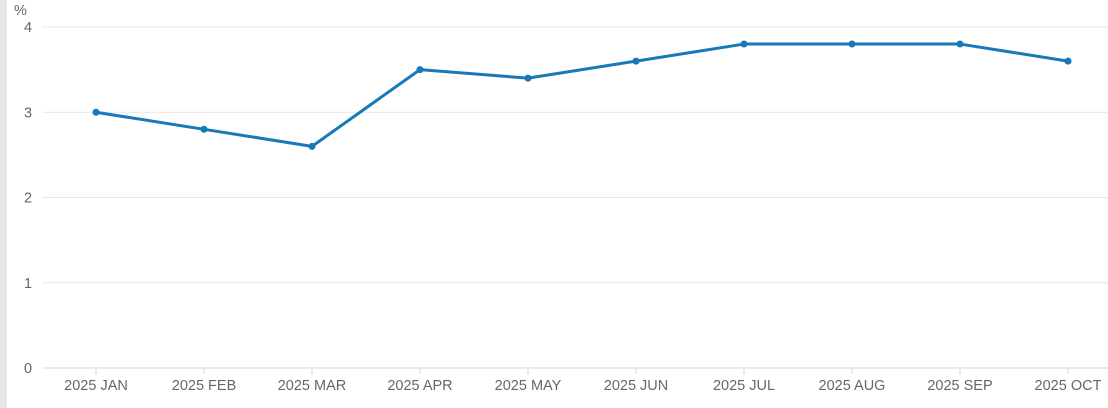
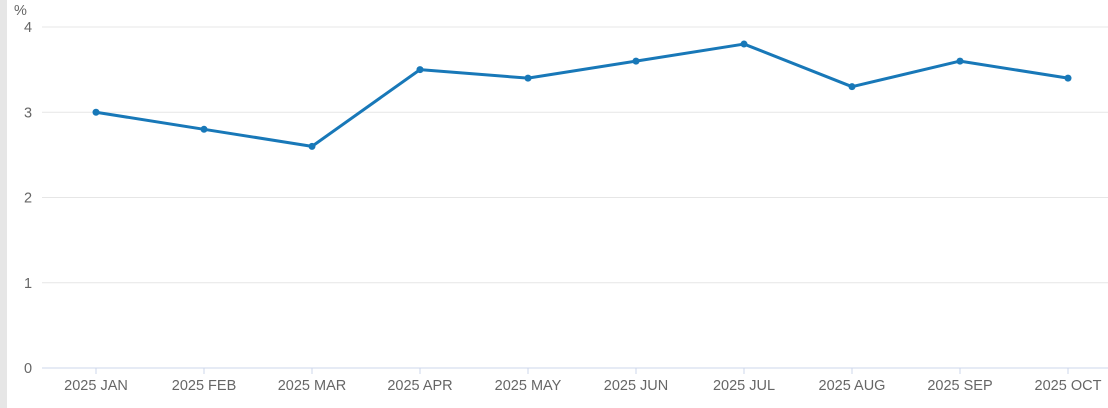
2025 AUG: 3.8 -> 3.3
2025 SEP: 3.8 -> 3.6
2025 OCT: 3.6 -> 3.4
